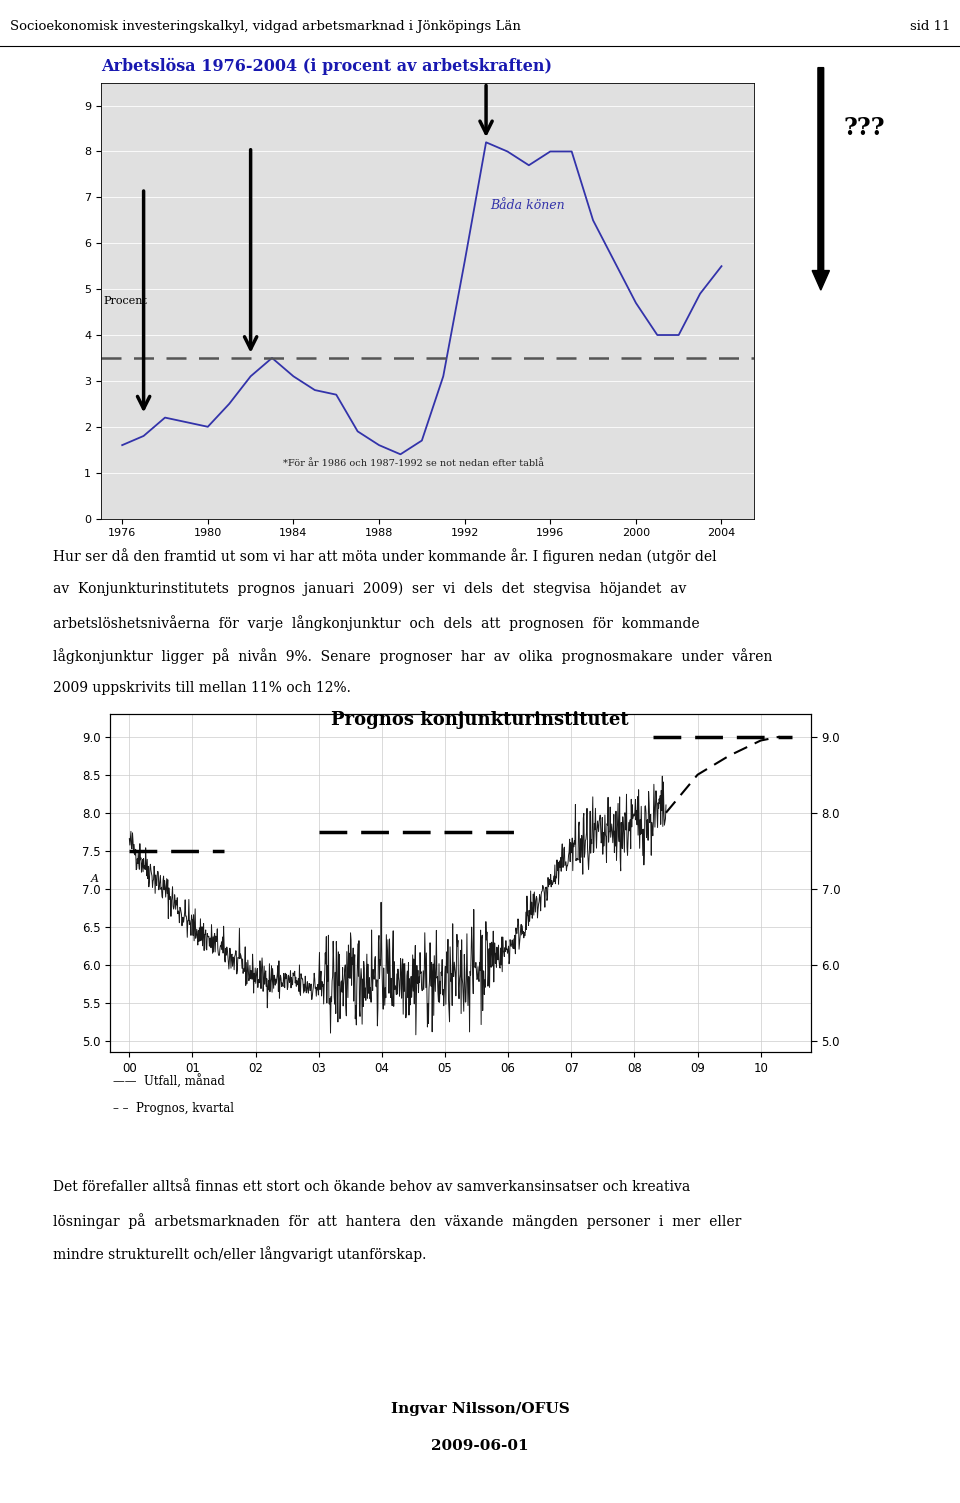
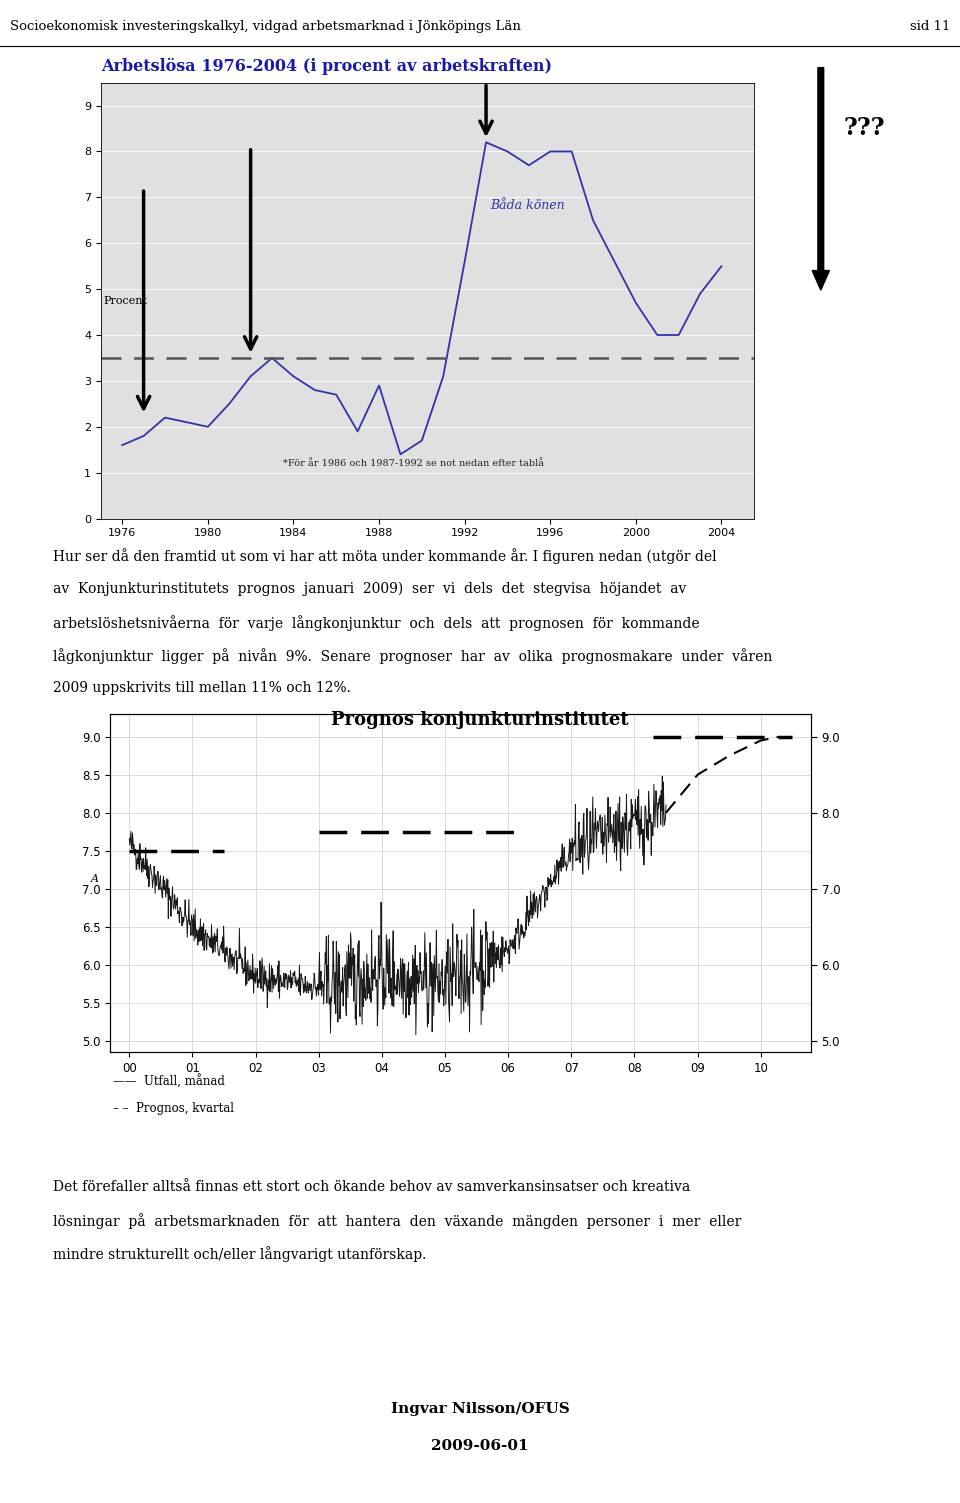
1988: 1.6 -> 2.9
